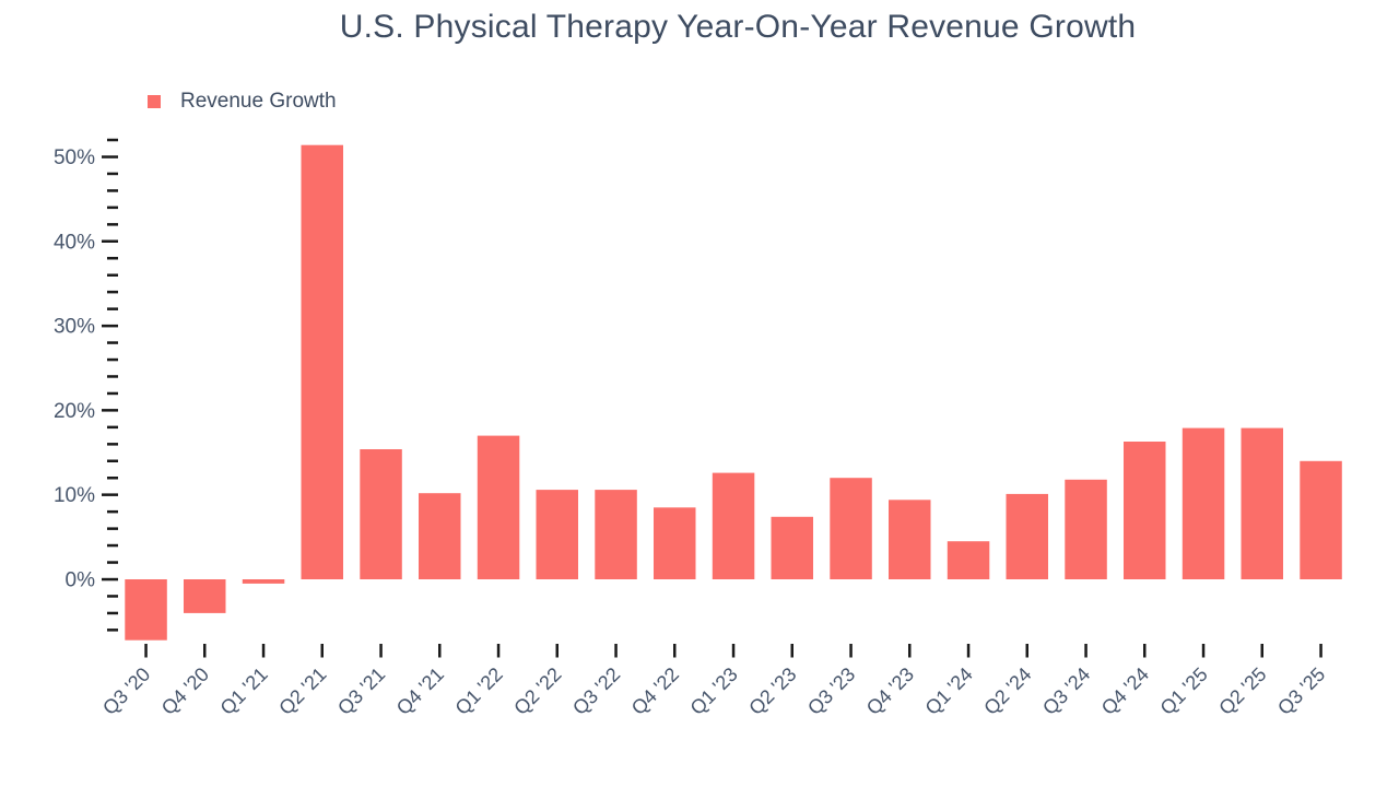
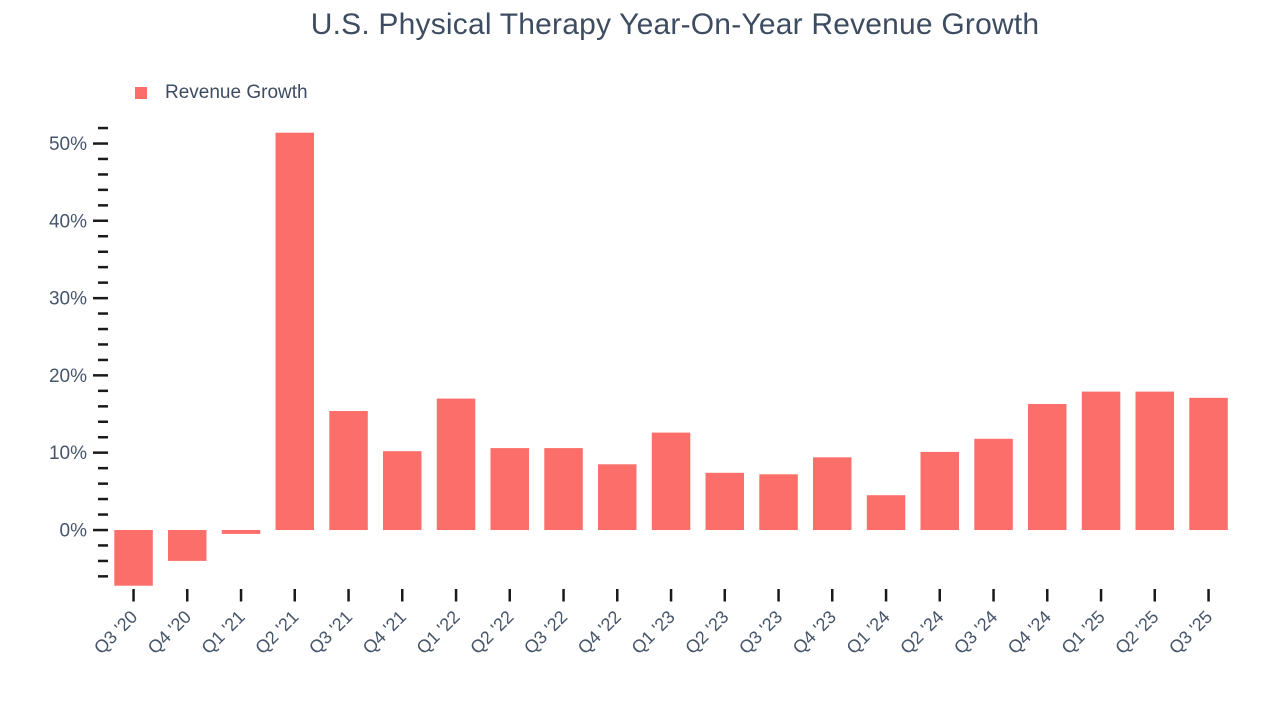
Q3 '23: 12% -> 7%
Q3 '25: 14% -> 17%
